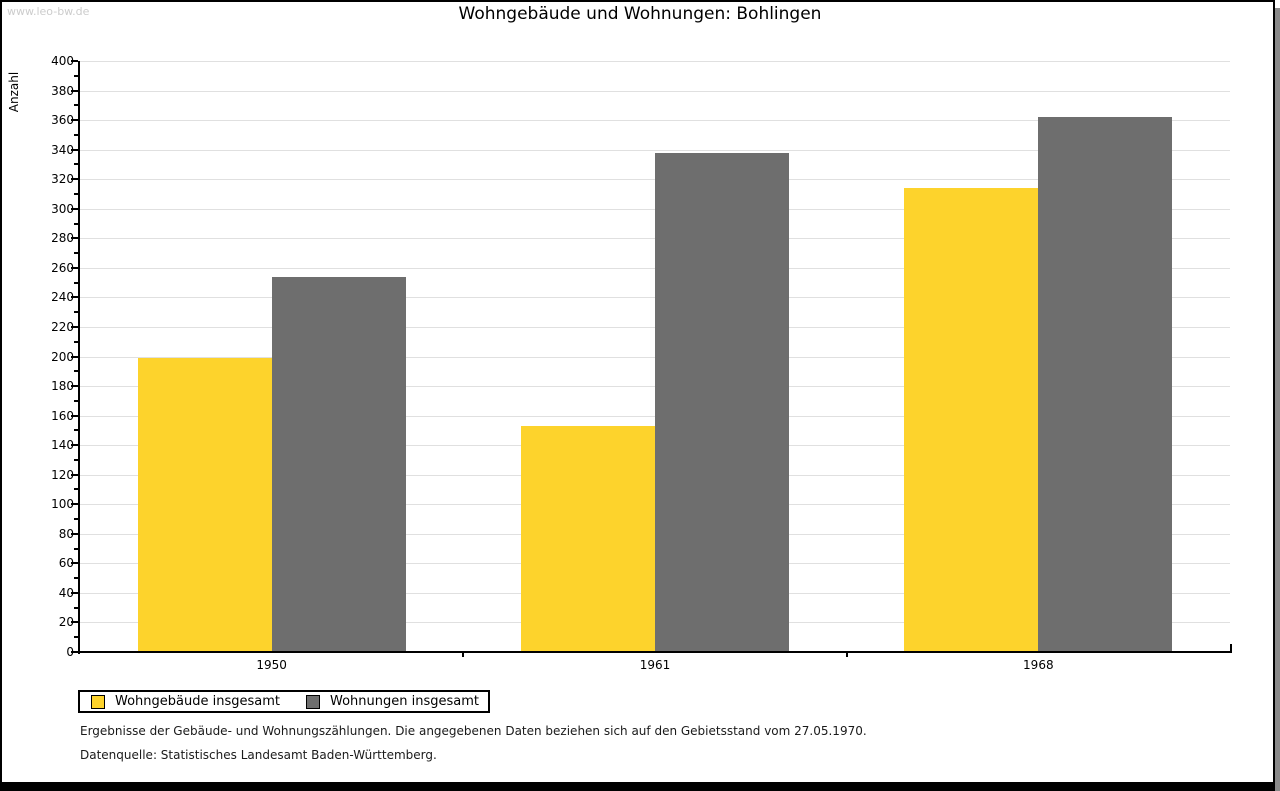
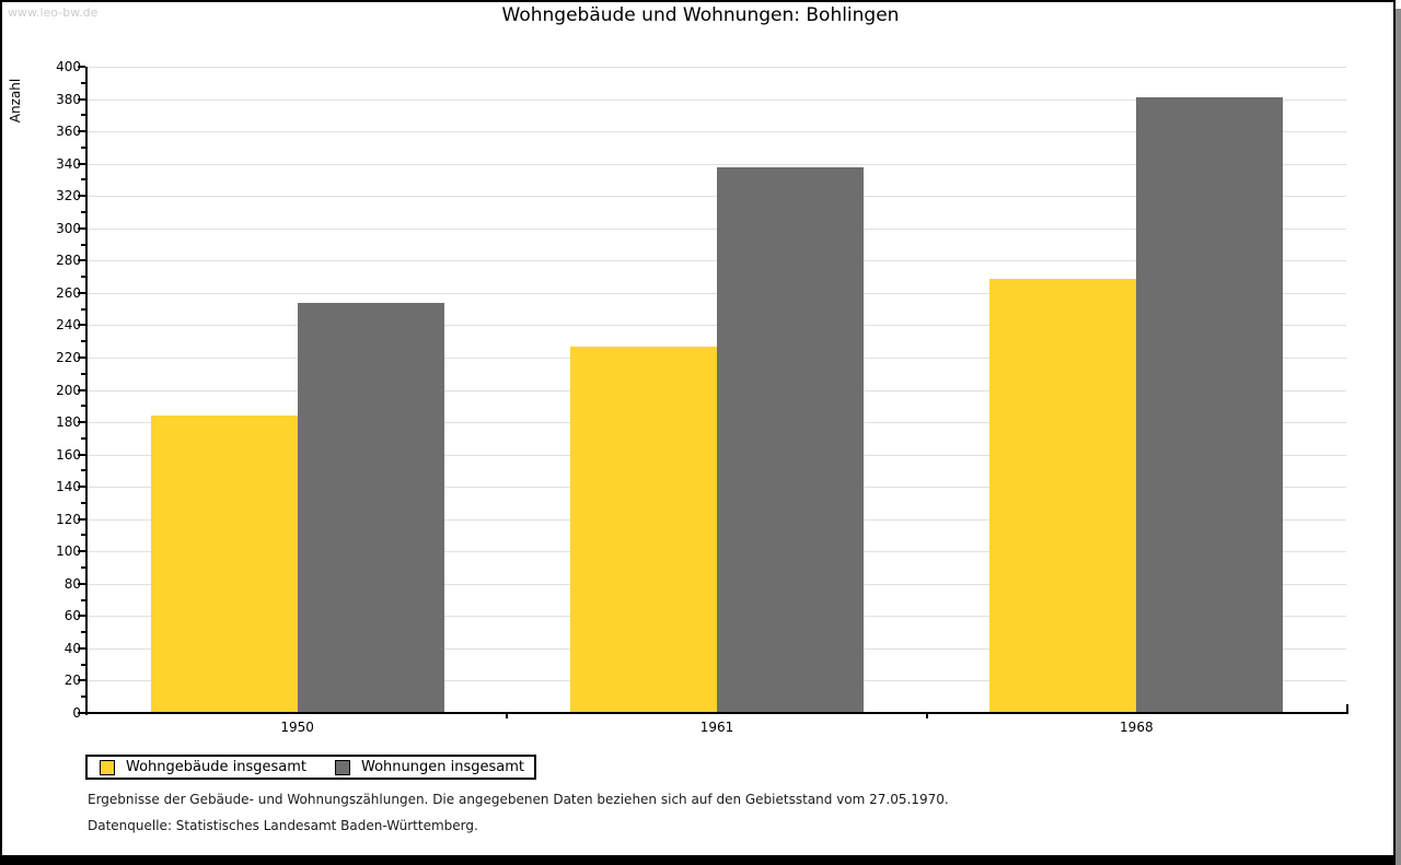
Wohngebäude insgesamt/1950: 199 -> 184
Wohngebäude insgesamt/1961: 153 -> 227
Wohngebäude insgesamt/1968: 314 -> 269
Wohnungen insgesamt/1968: 362 -> 381
